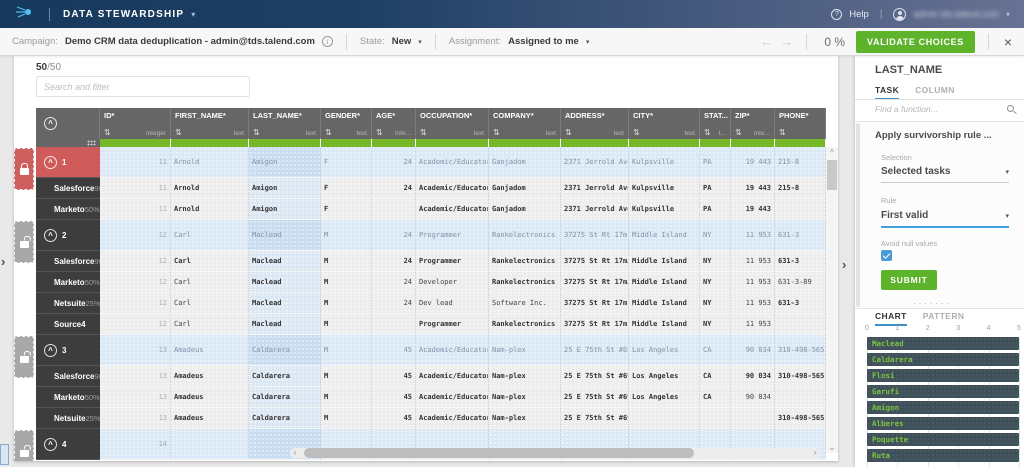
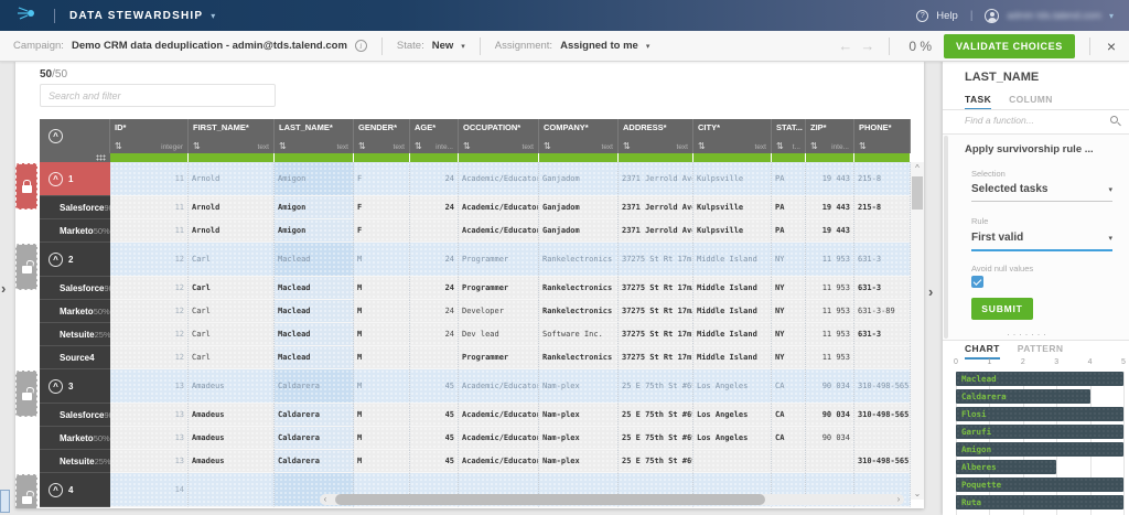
Caldarera: 5 -> 4
Alberes: 5 -> 3
